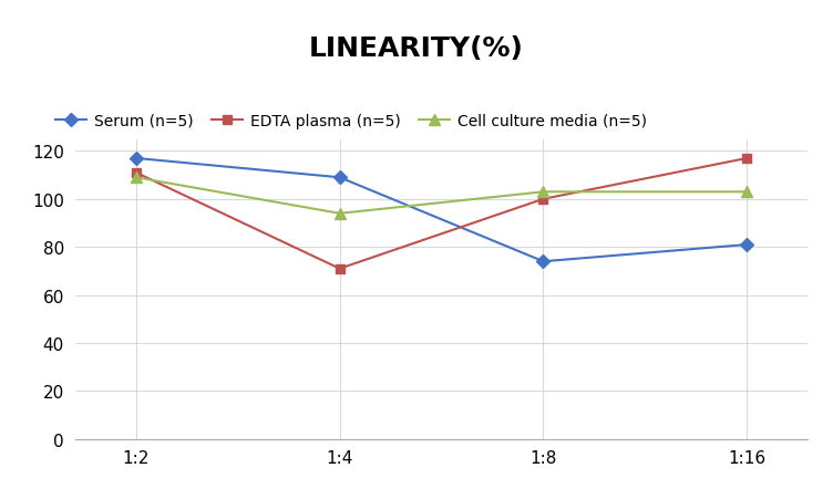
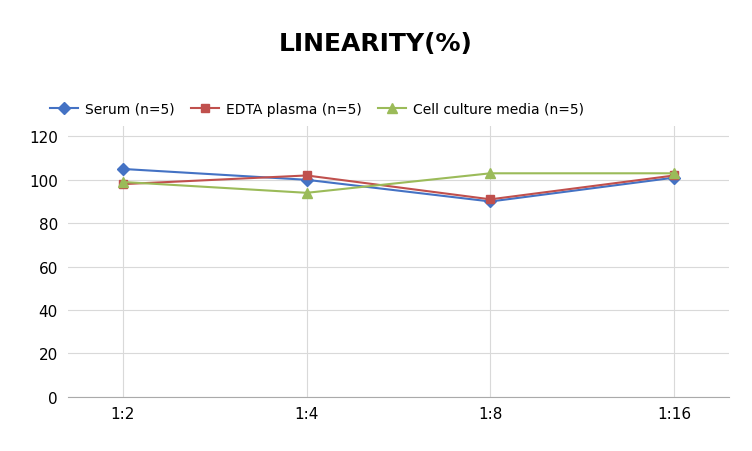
Serum (n=5)/1:2: 117 -> 105
EDTA plasma (n=5)/1:2: 111 -> 98
Cell culture media (n=5)/1:2: 109 -> 99
Serum (n=5)/1:4: 109 -> 100
EDTA plasma (n=5)/1:4: 71 -> 102
Serum (n=5)/1:8: 74 -> 90
EDTA plasma (n=5)/1:8: 100 -> 91
Serum (n=5)/1:16: 81 -> 101
EDTA plasma (n=5)/1:16: 117 -> 102
